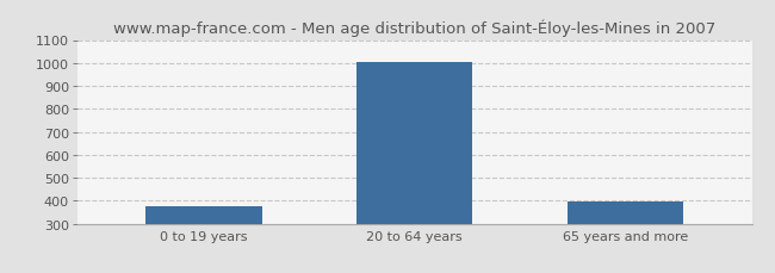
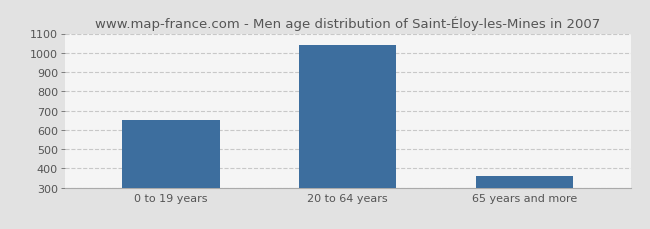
0 to 19 years: 380 -> 650
20 to 64 years: 1000 -> 1040
65 years and more: 400 -> 360
